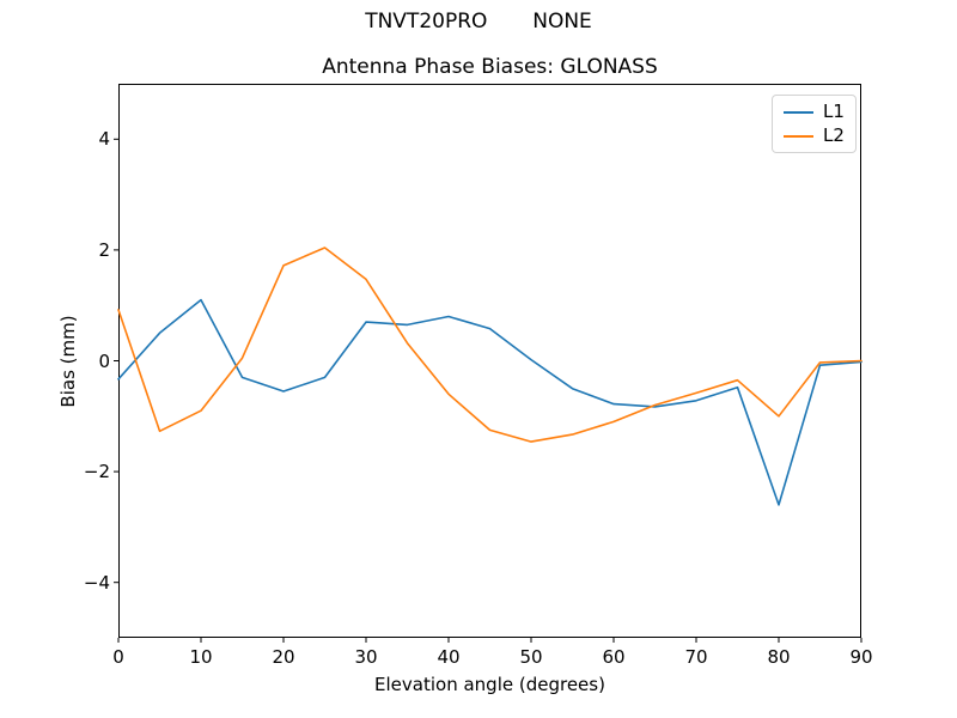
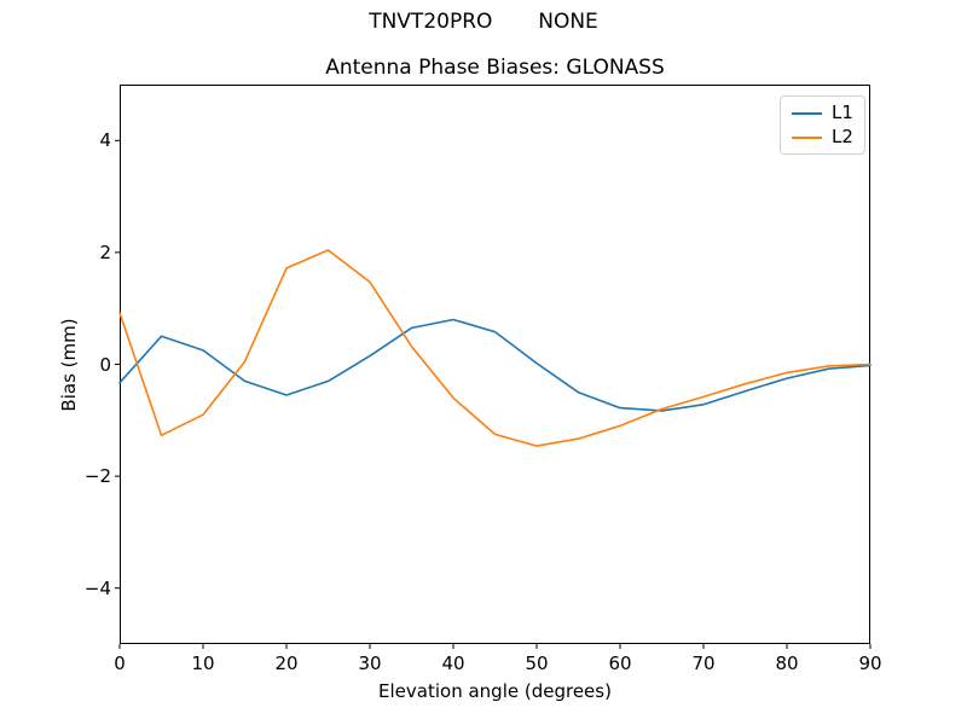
L1/10: 1.1 -> 0.2
L1/30: 0.7 -> 0.1
L1/80: -2.6 -> -0.2
L2/80: -1.0 -> -0.1
